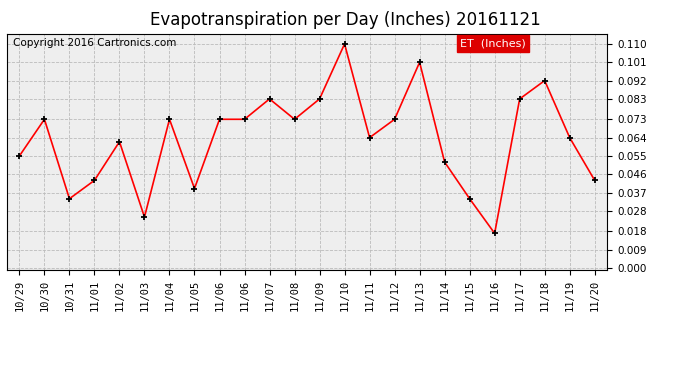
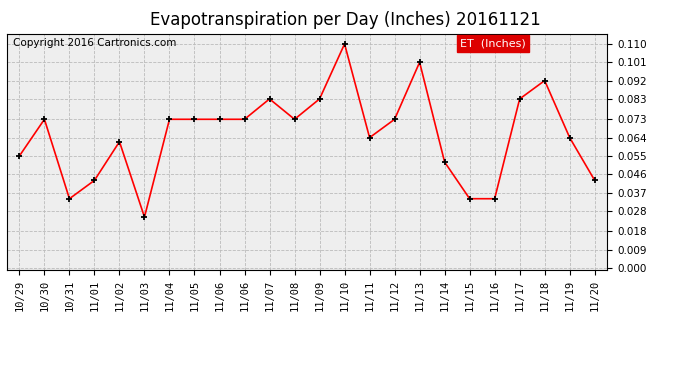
11/05: 0.039 -> 0.073
11/16: 0.017 -> 0.034
